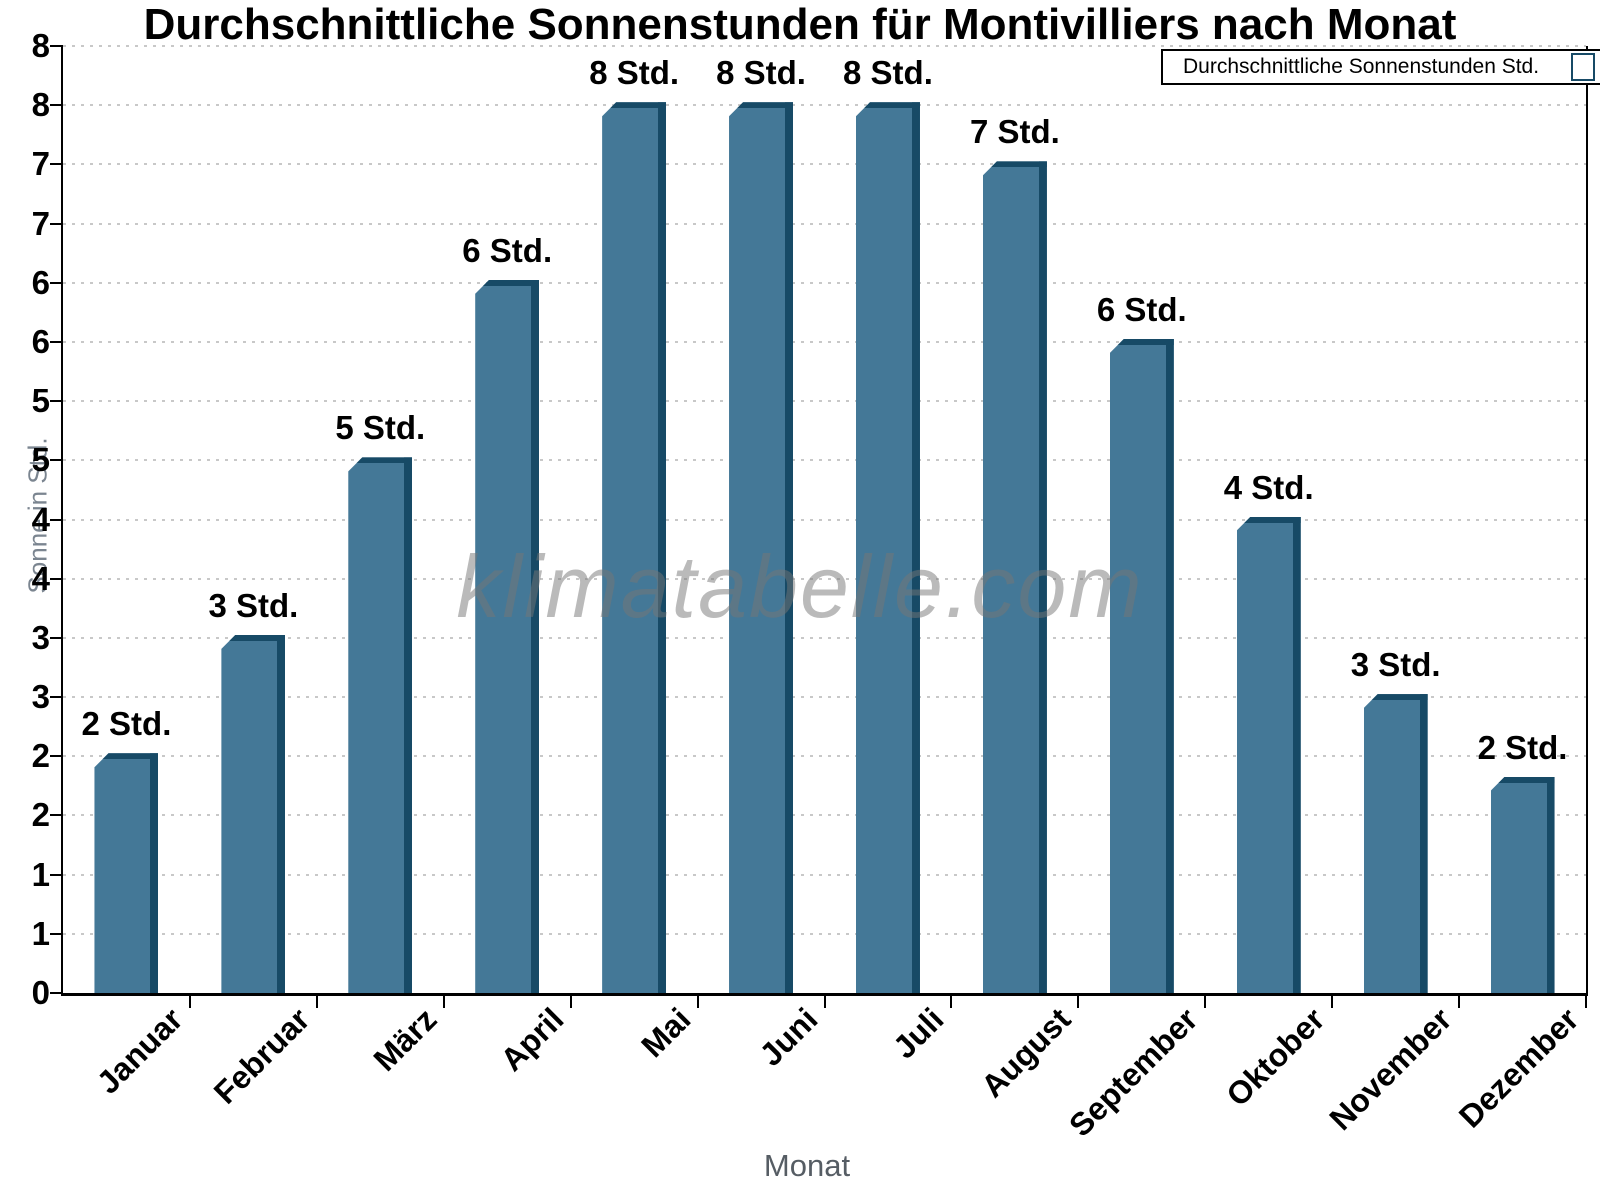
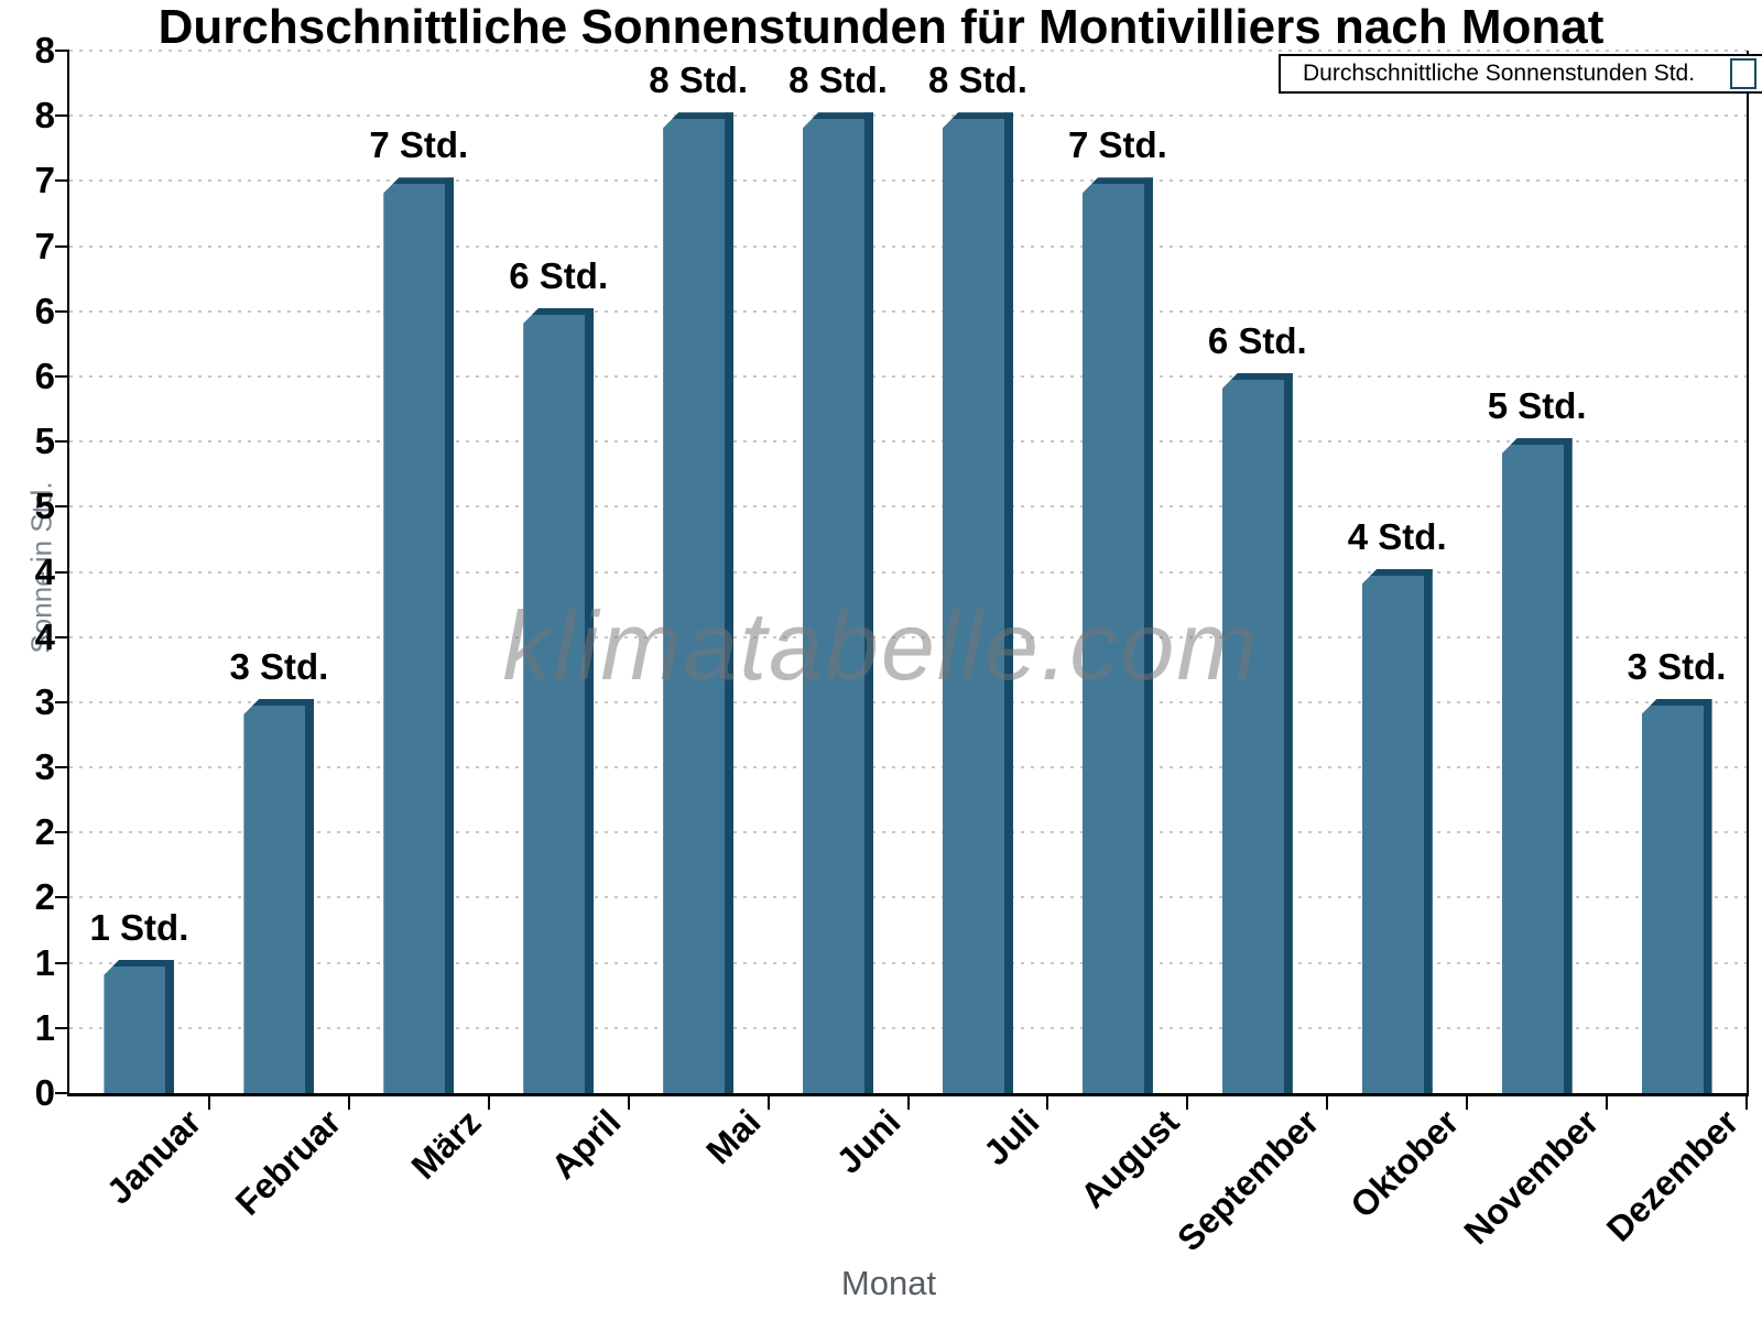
Januar: 2 -> 1
März: 5 -> 7
November: 3 -> 5
Dezember: 2 -> 3
